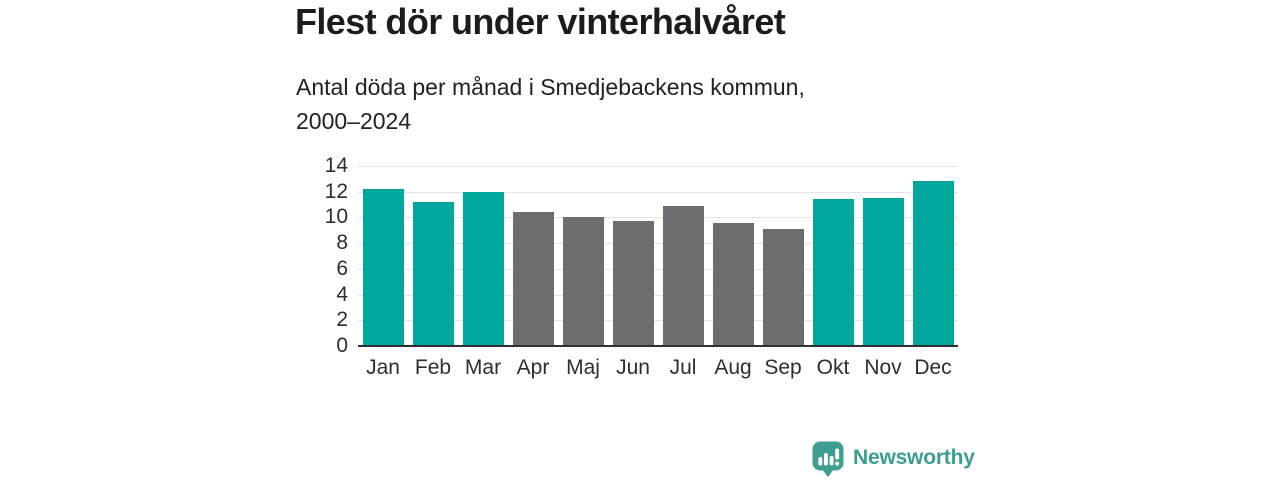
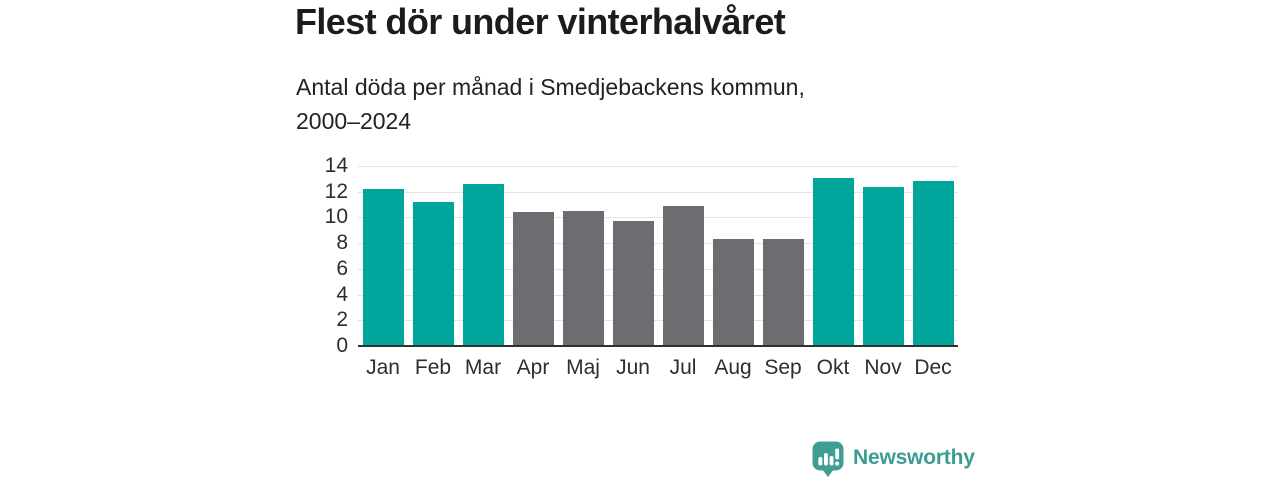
Mar: 12.0 -> 12.6
Maj: 10.0 -> 10.5
Aug: 9.6 -> 8.3
Sep: 9.1 -> 8.3
Okt: 11.4 -> 13.1
Nov: 11.5 -> 12.4
